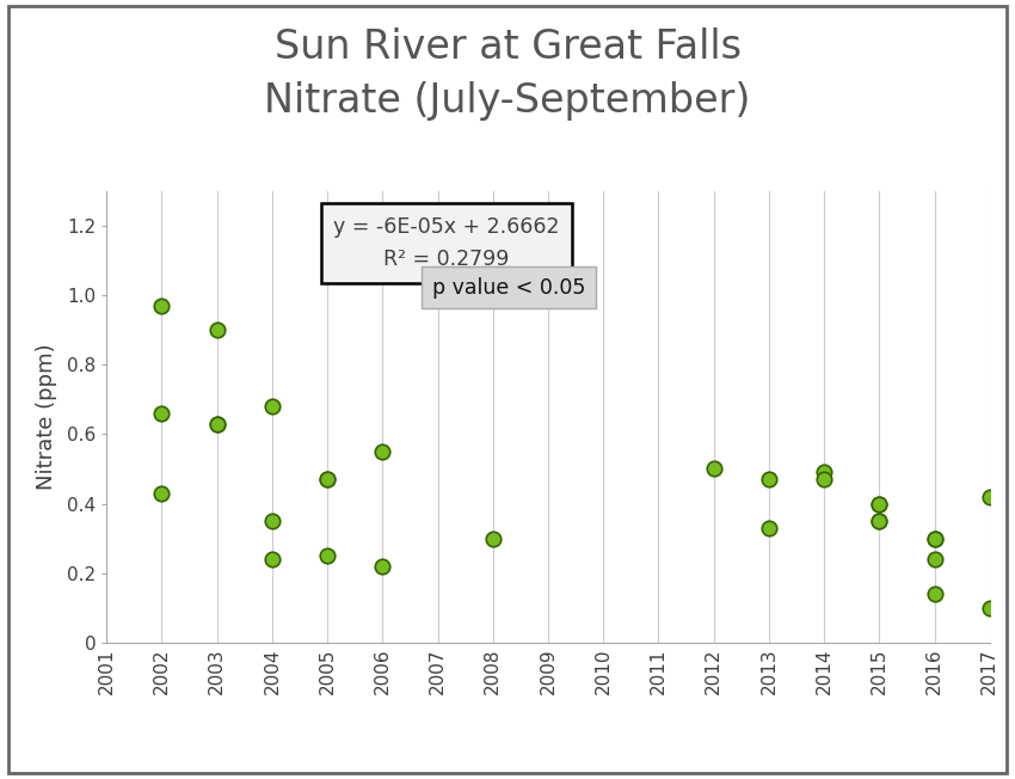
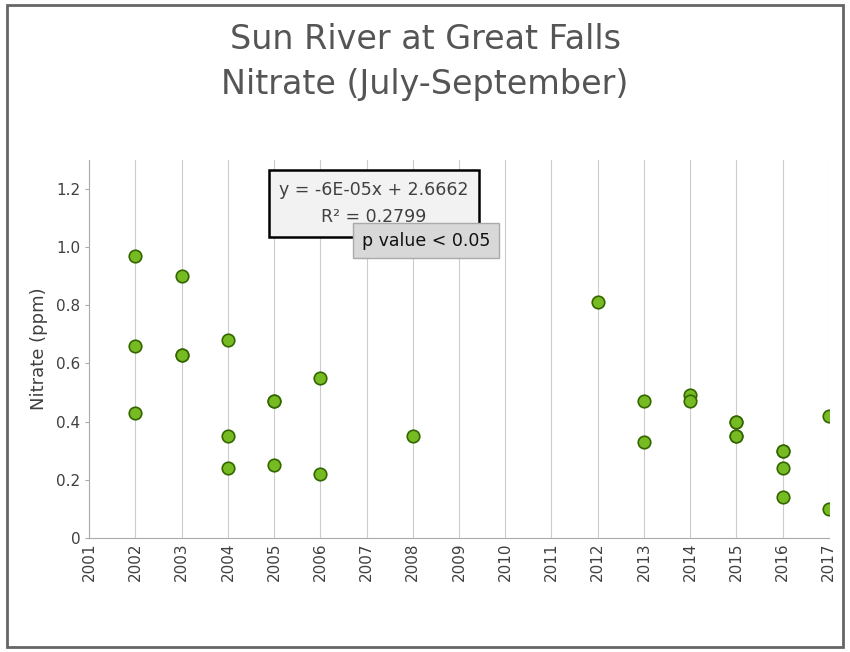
2008: 0.30 -> 0.35
2012: 0.50 -> 0.81
